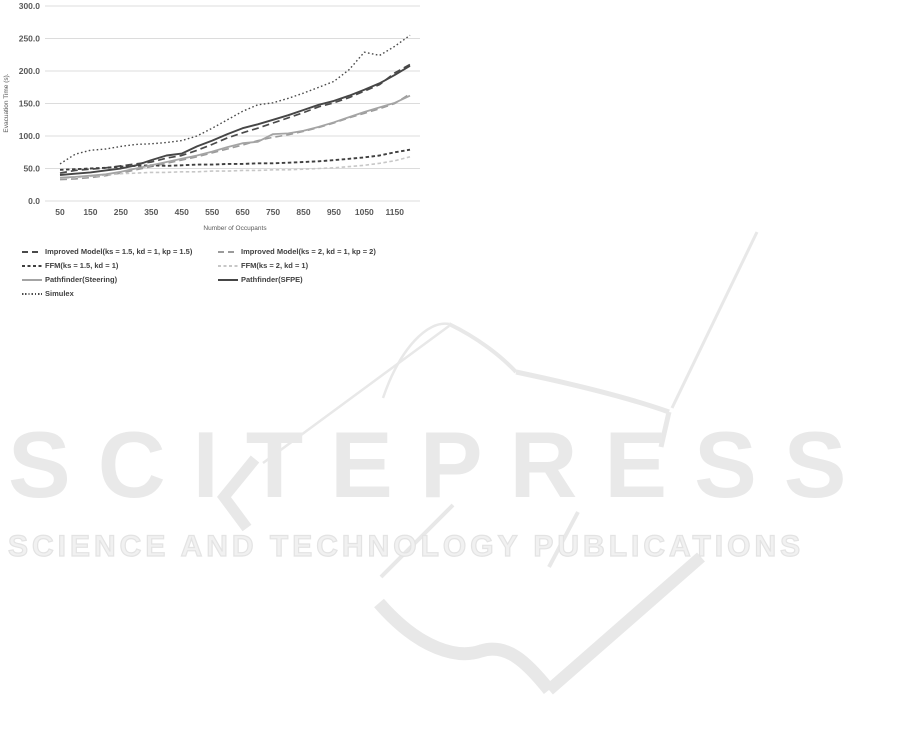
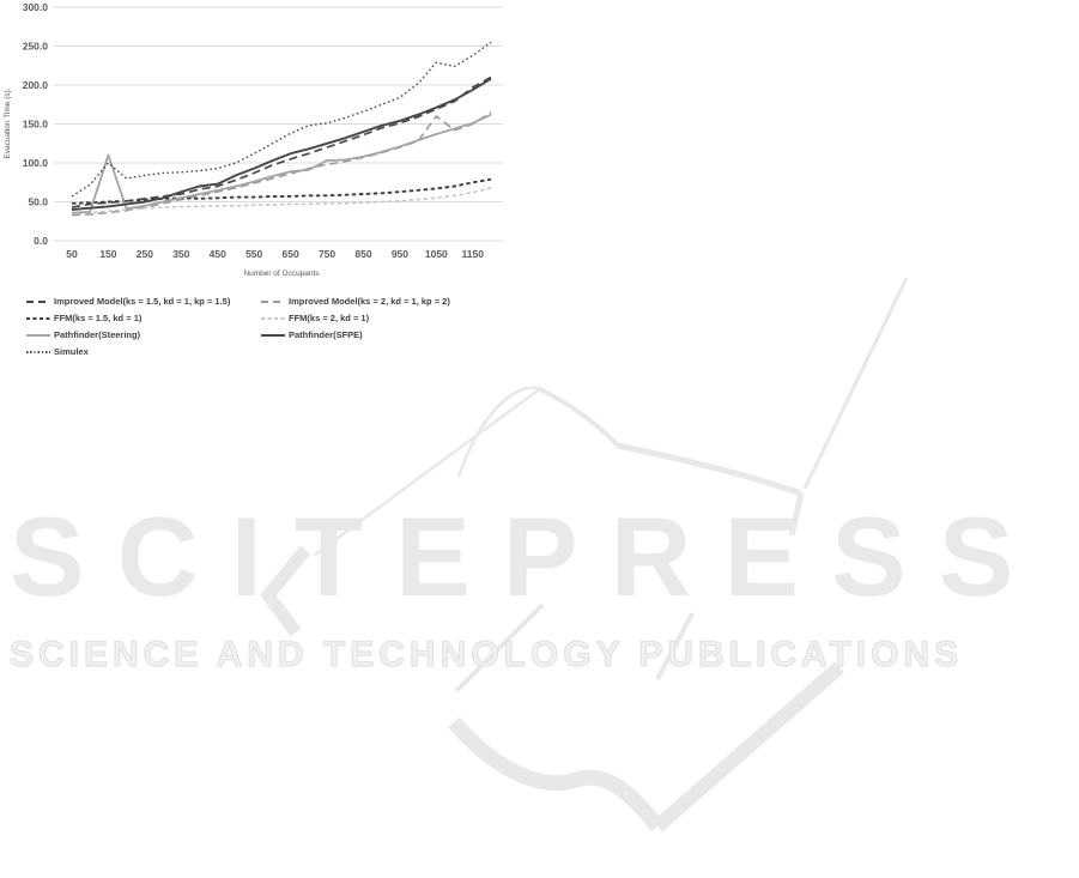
Pathfinder(Steering)/150: 40 -> 110
Simulex/150: 80 -> 100
Improved Model(ks = 2, kd = 1, kp = 2)/1050: 140 -> 160
